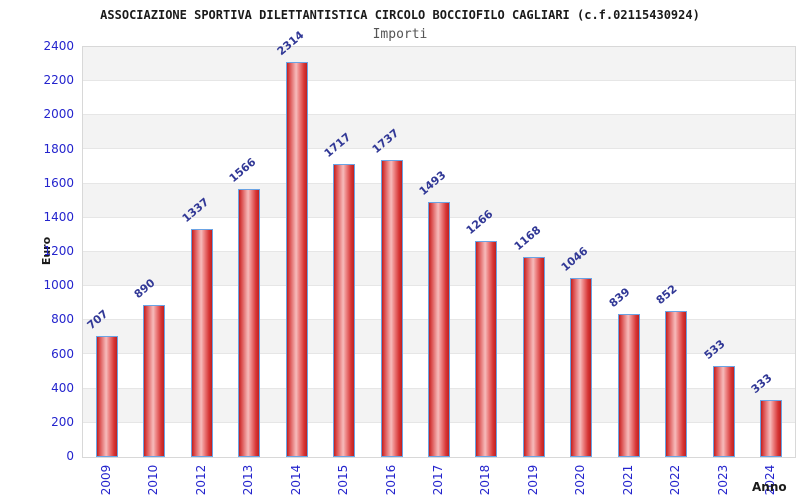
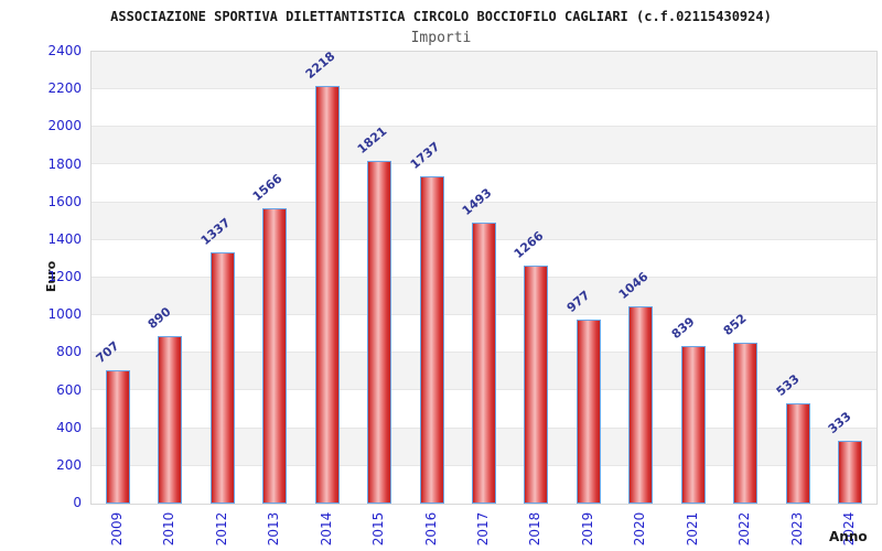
2014: 2314 -> 2218
2015: 1717 -> 1821
2019: 1168 -> 977
